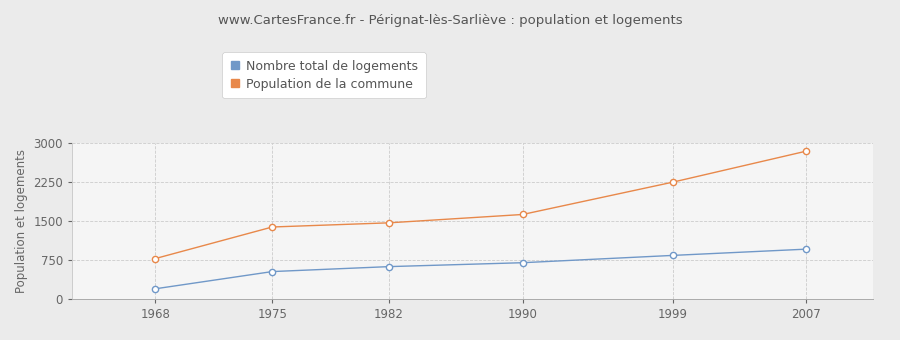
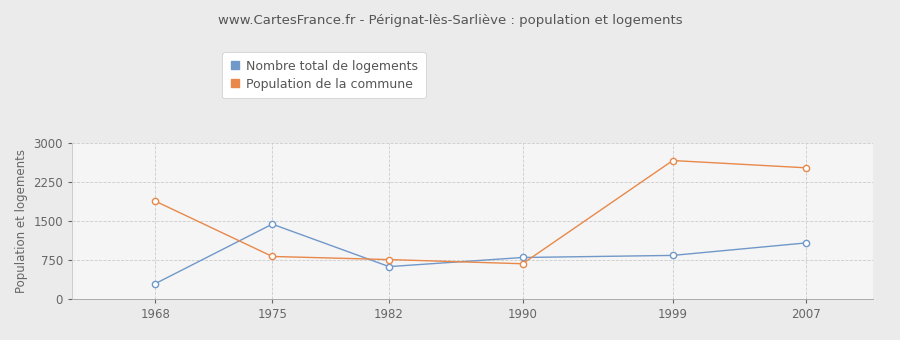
Nombre total de logements/1968: 200 -> 300
Population de la commune/1968: 780 -> 1880
Nombre total de logements/1975: 530 -> 1440
Population de la commune/1975: 1380 -> 820
Population de la commune/1982: 1460 -> 760
Nombre total de logements/1990: 700 -> 800
Population de la commune/1990: 1620 -> 680
Population de la commune/1999: 2240 -> 2660
Nombre total de logements/2007: 960 -> 1080
Population de la commune/2007: 2840 -> 2520
